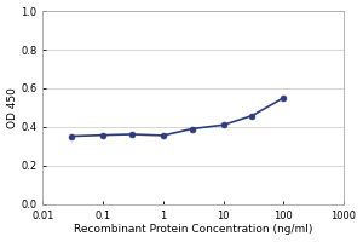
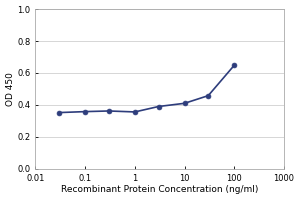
100: 0.55 -> 0.65
